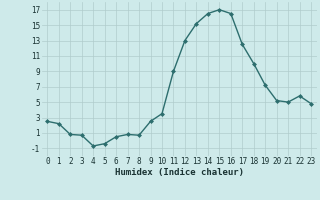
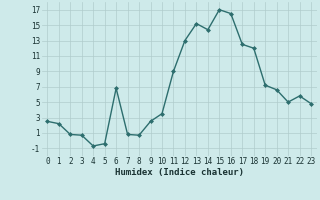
6: 0.5 -> 6.8
14: 16.5 -> 14.4
18: 10.0 -> 12.0
20: 5.2 -> 6.6
